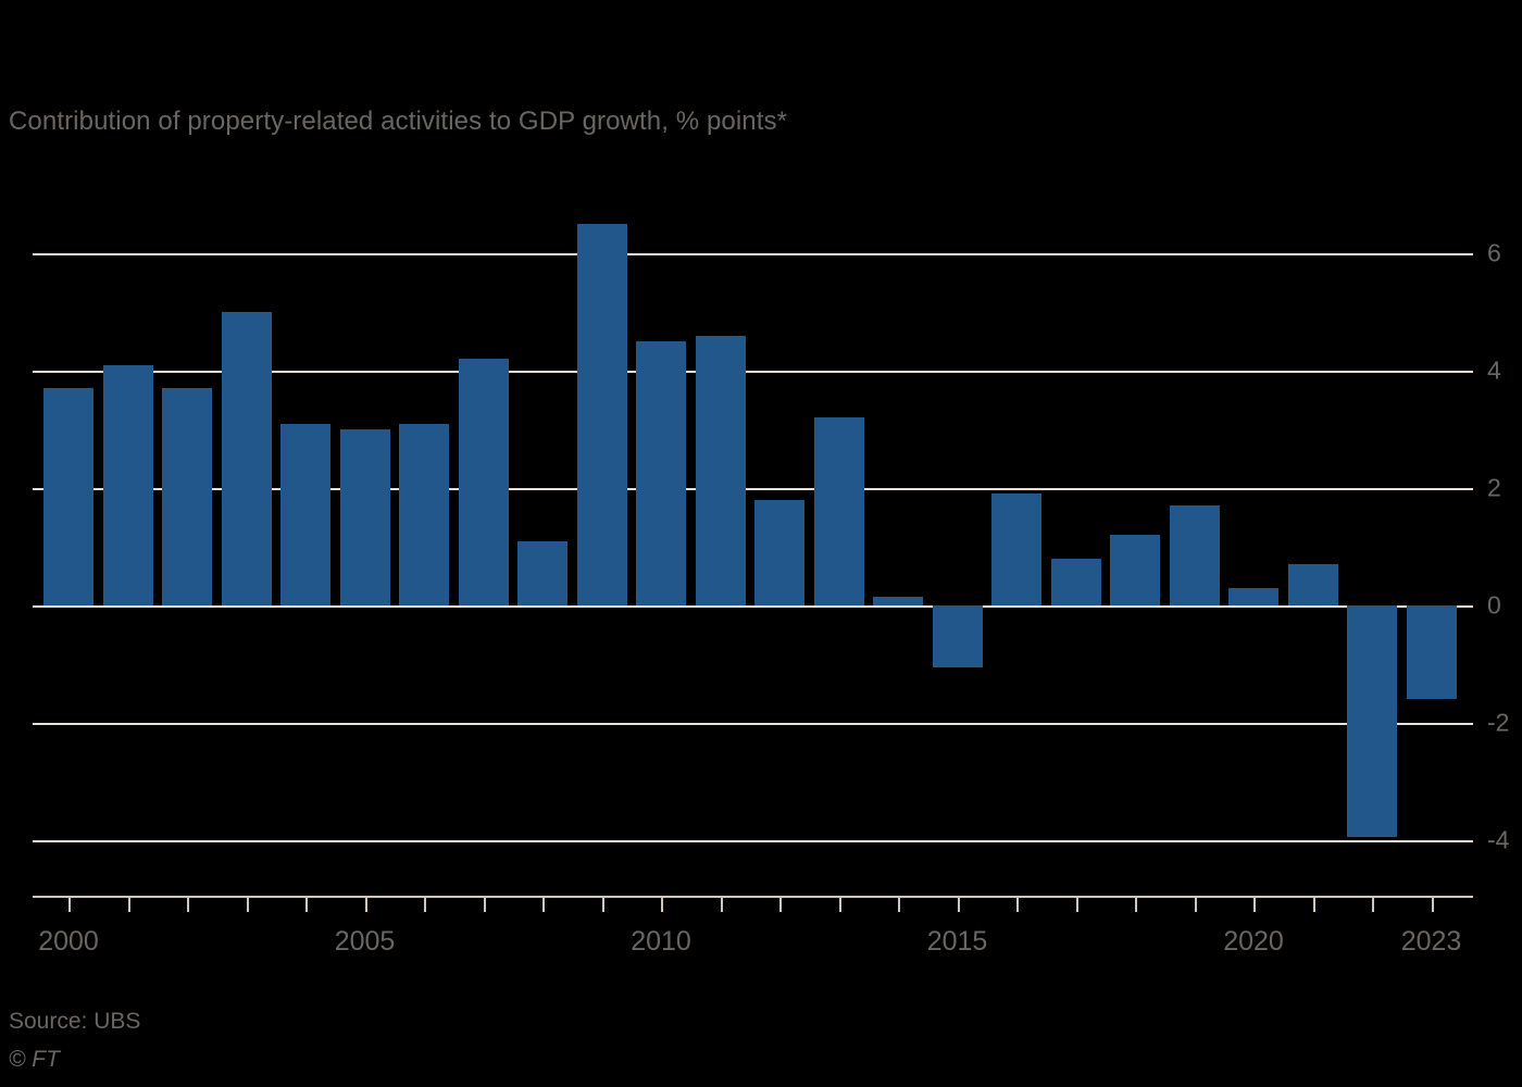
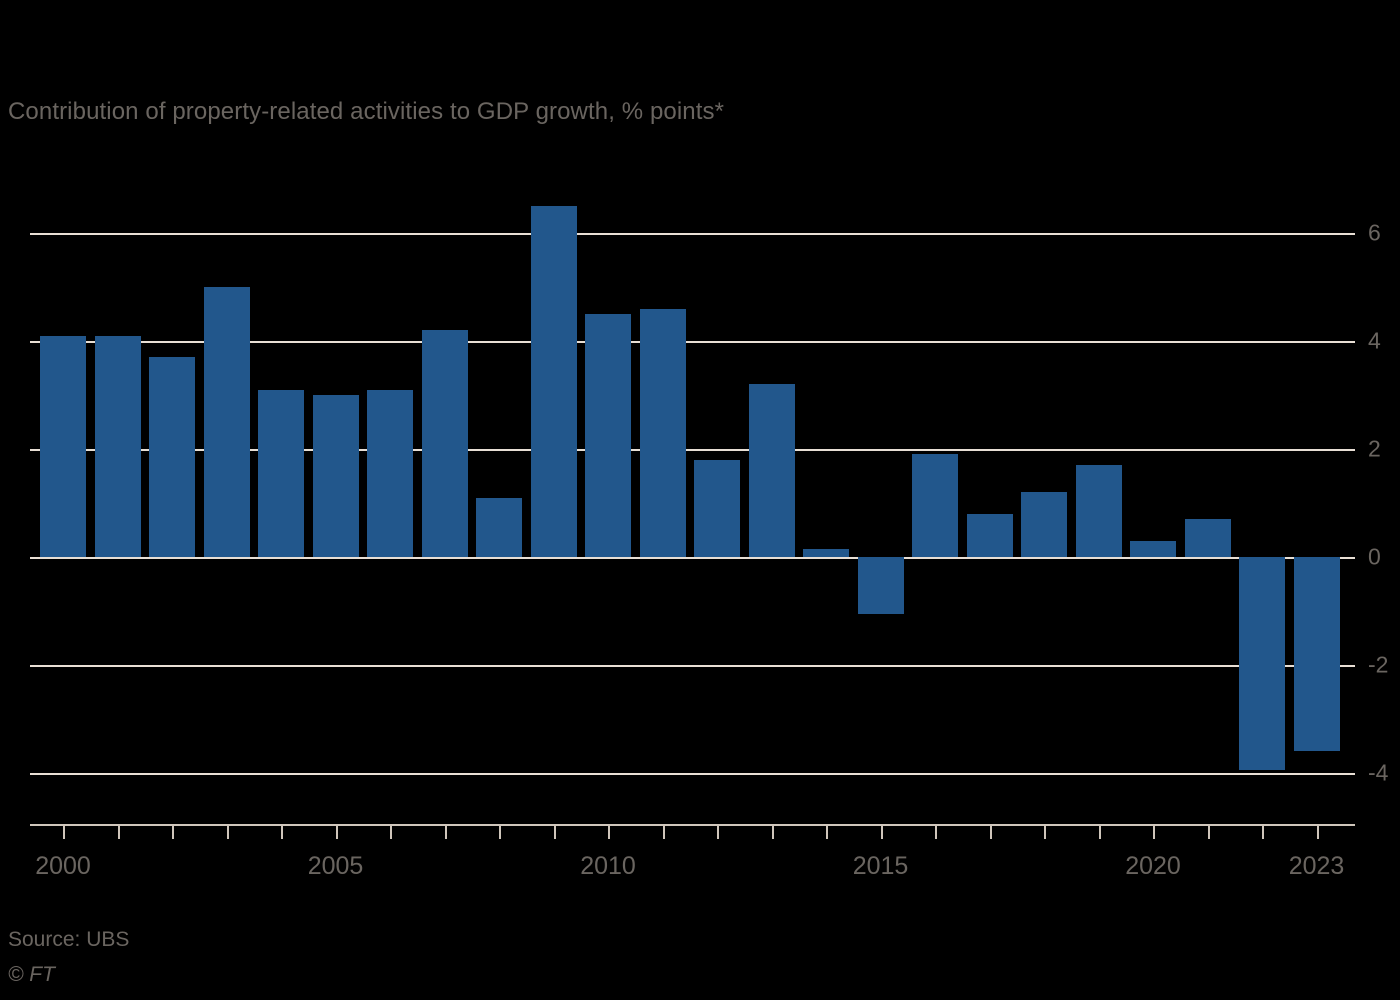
2000: 3.7 -> 4.1
2023: -1.6 -> -3.6
